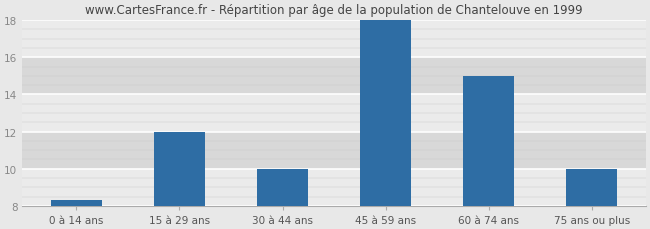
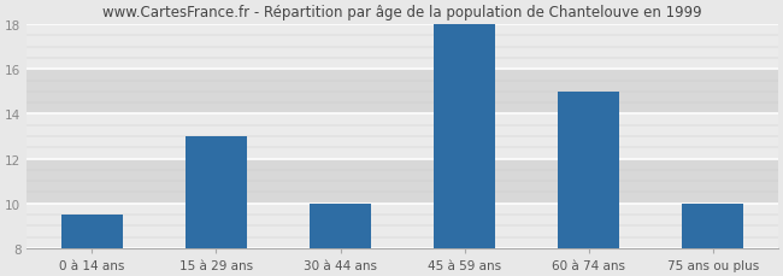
0 à 14 ans: 8.3 -> 9.5
15 à 29 ans: 12.0 -> 13.0
